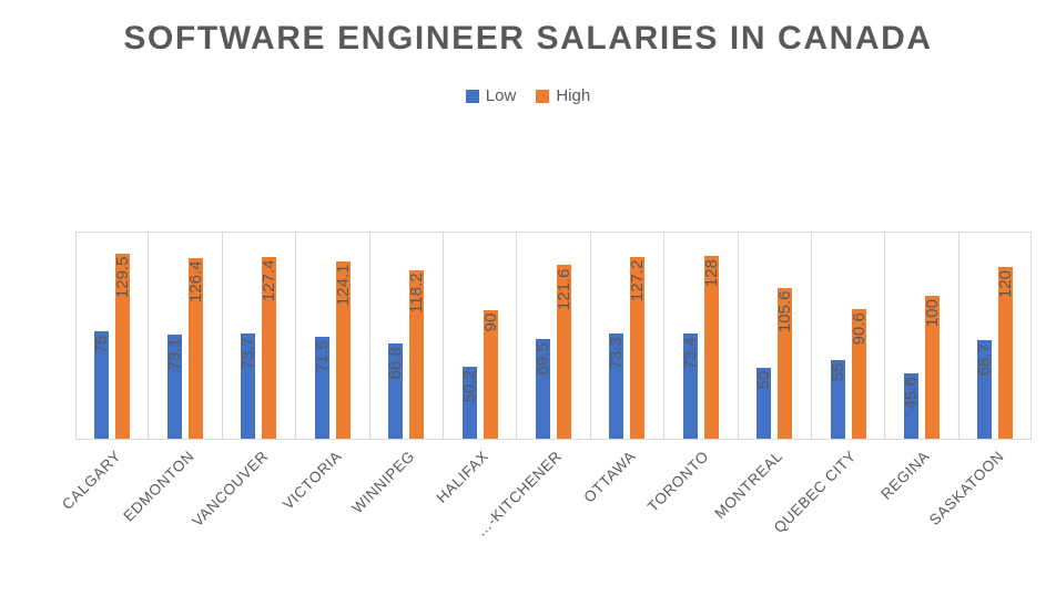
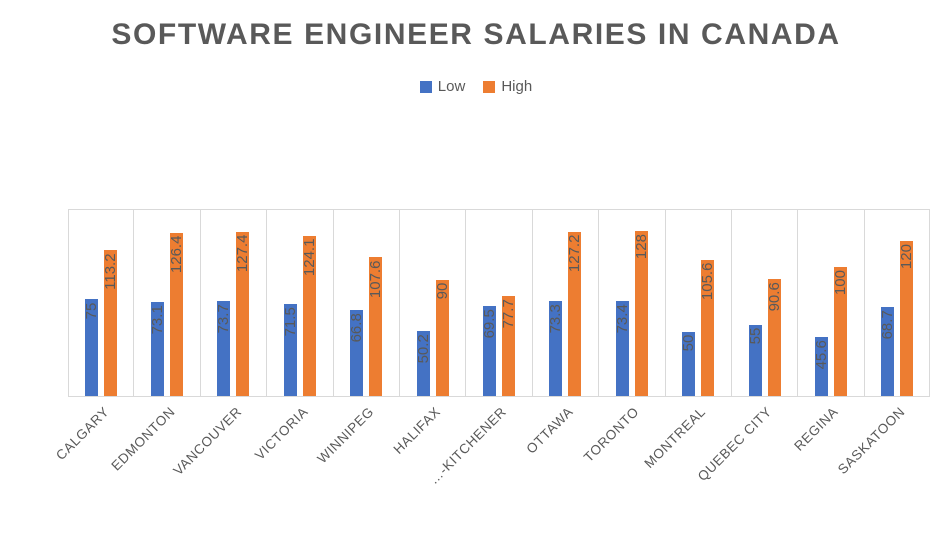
High/CALGARY: 129.5 -> 113.2
High/WINNIPEG: 118.2 -> 107.6
High/KITCHENER-…: 121.6 -> 77.7
